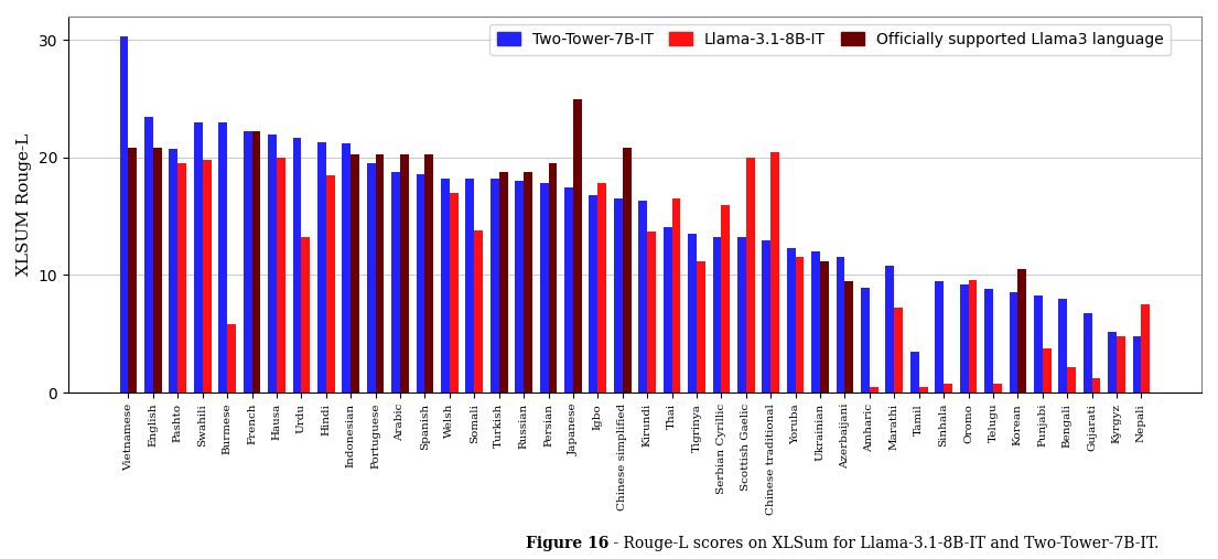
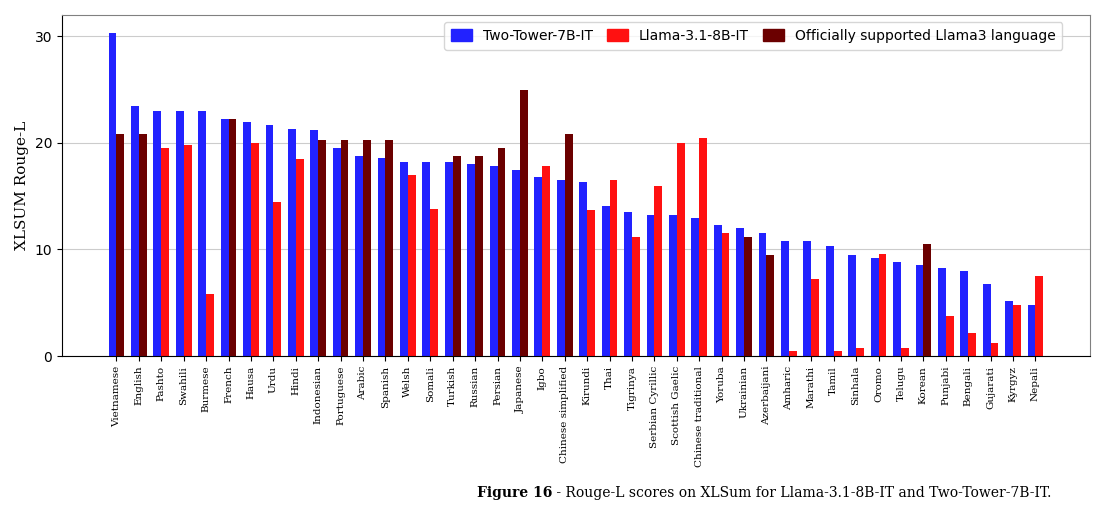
Two-Tower-7B-IT/Pashto: 20.7 -> 23.0
Llama-3.1-8B-IT/Urdu: 13.2 -> 14.5
Two-Tower-7B-IT/Amharic: 8.9 -> 10.8
Two-Tower-7B-IT/Tamil: 3.5 -> 10.3
